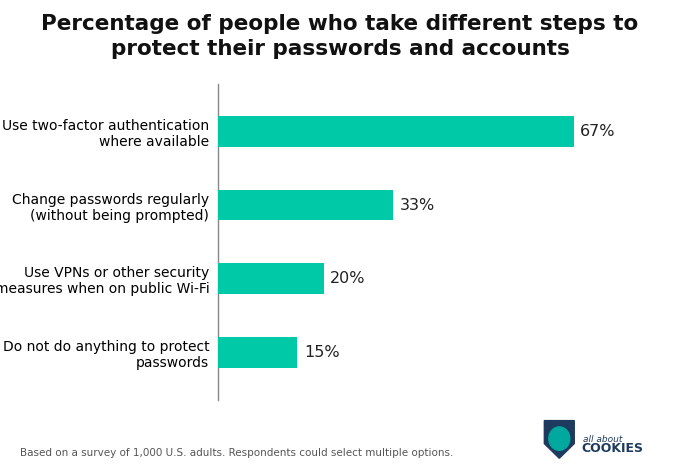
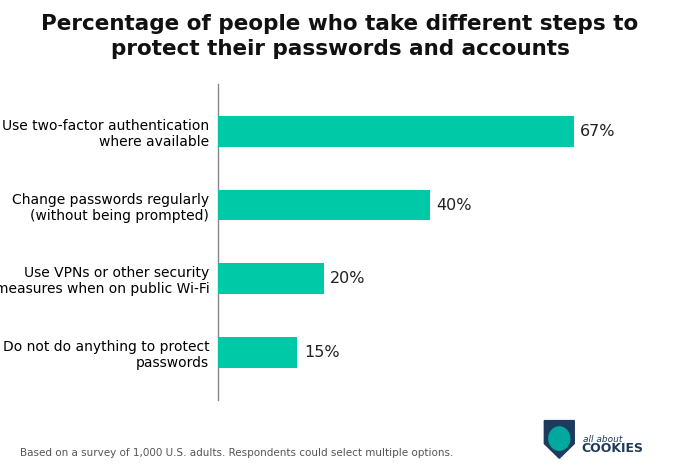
Change passwords regularly (without being prompted): 33% -> 40%
